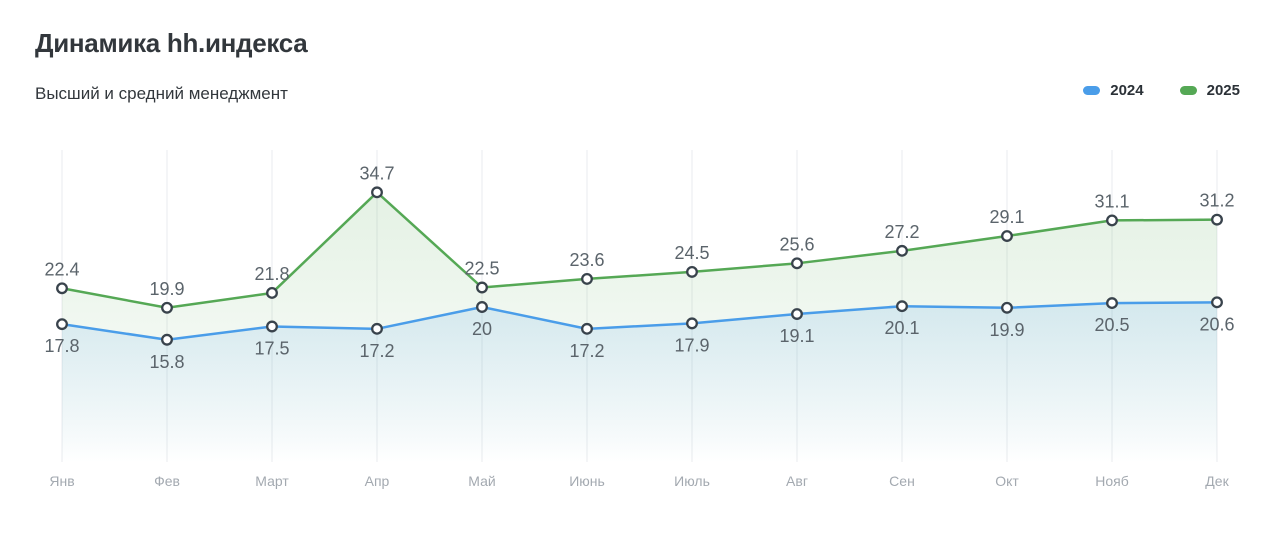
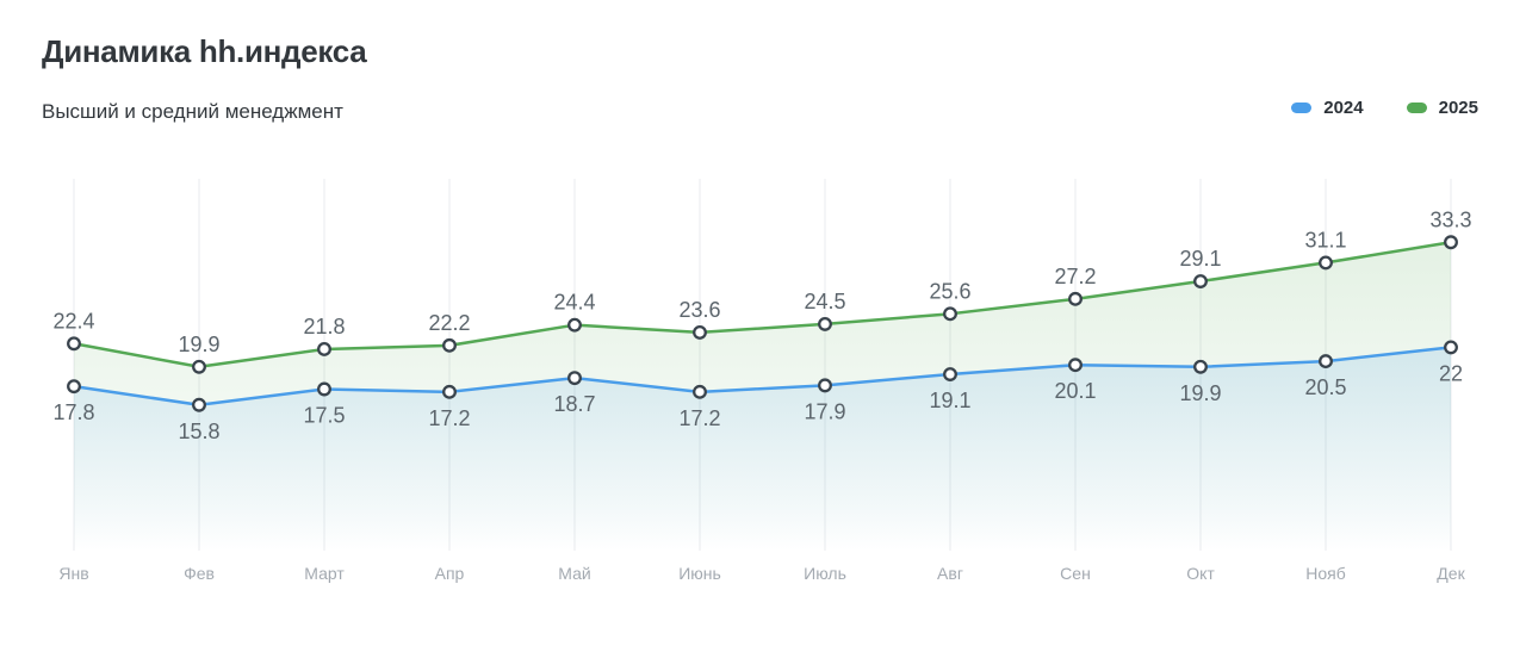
2025/Апр: 34.7 -> 22.2
2024/Май: 20 -> 18.7
2025/Май: 22.5 -> 24.4
2024/Дек: 20.6 -> 22
2025/Дек: 31.2 -> 33.3
